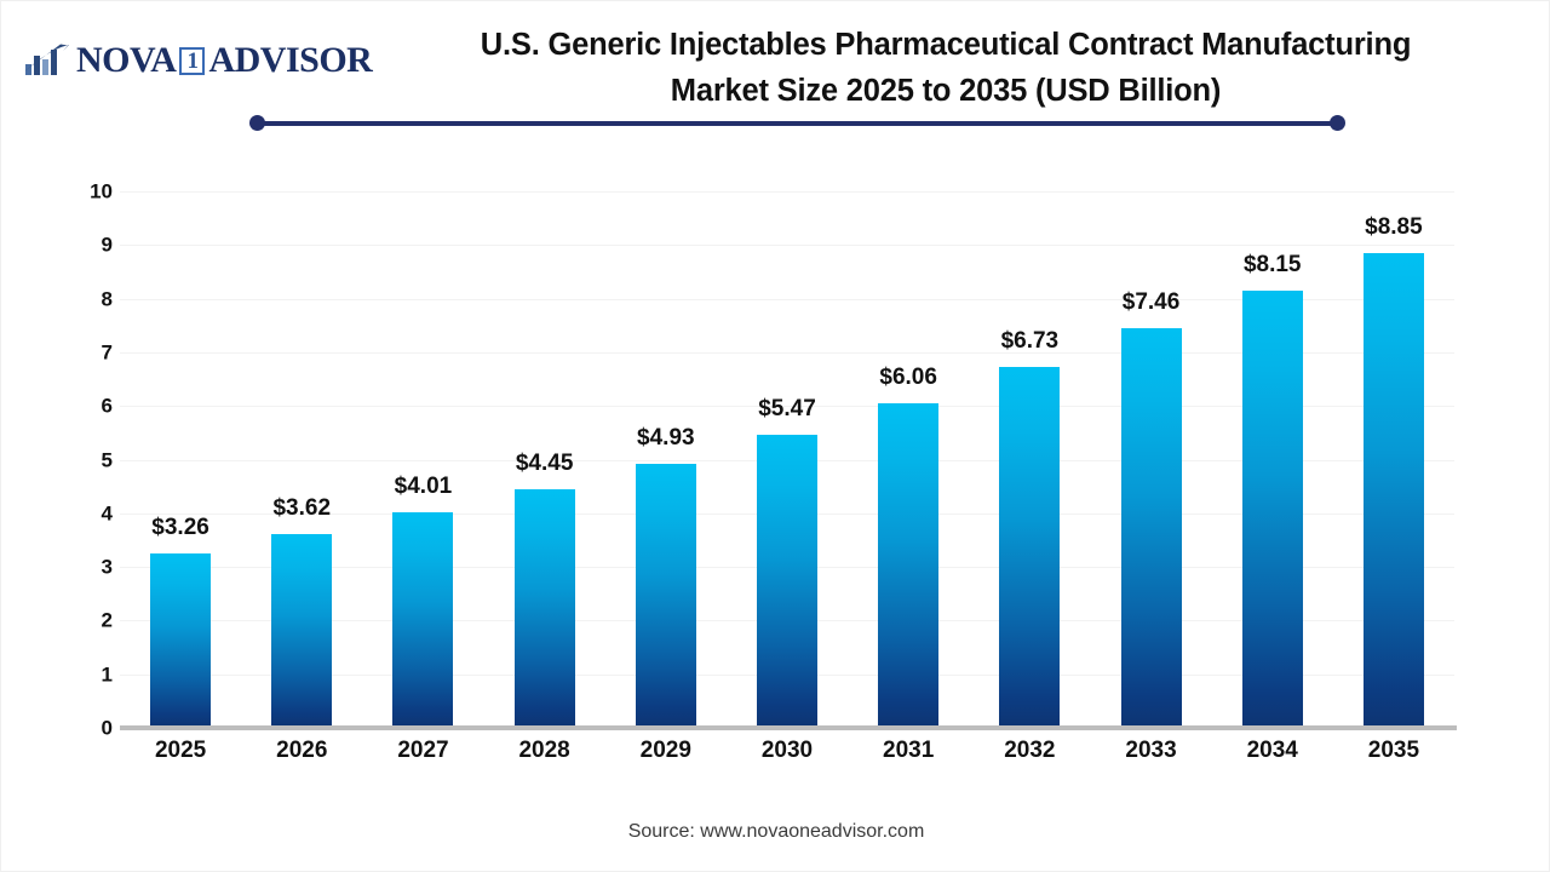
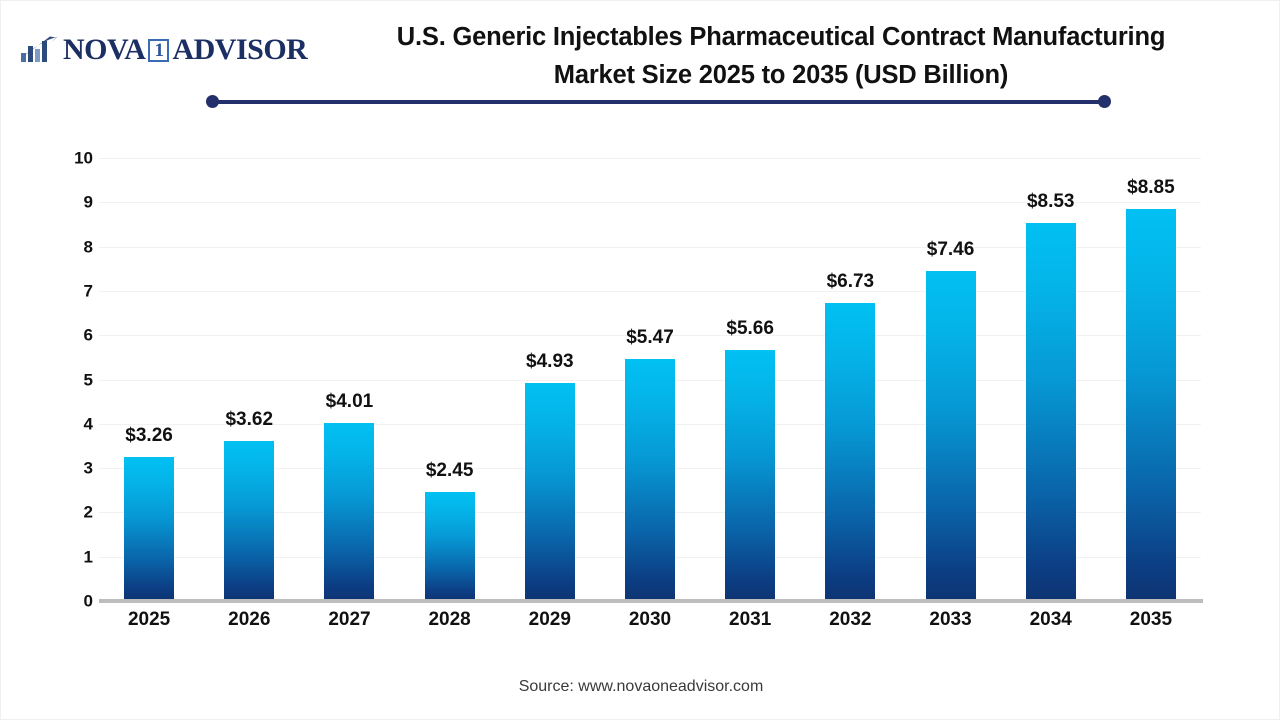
2028: $4.45 -> $2.45
2031: $6.06 -> $5.66
2034: $8.15 -> $8.53
